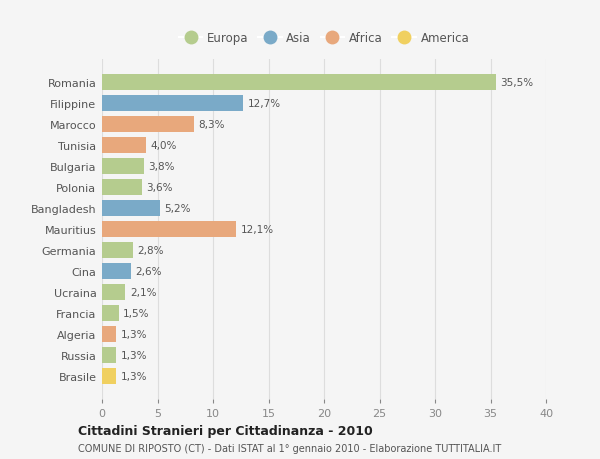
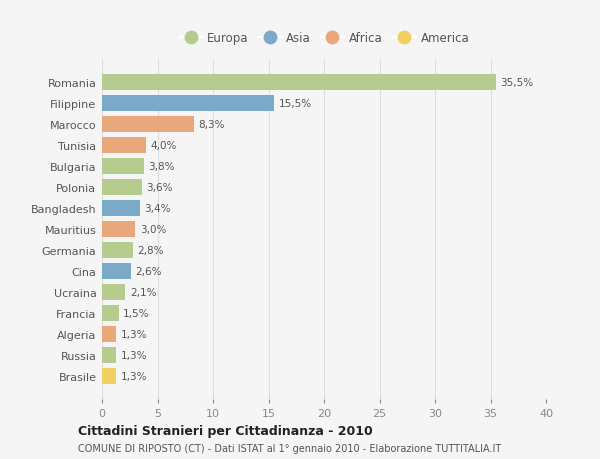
Filippine: 12,7% -> 15,5%
Bangladesh: 5,2% -> 3,4%
Mauritius: 12,1% -> 3,0%
